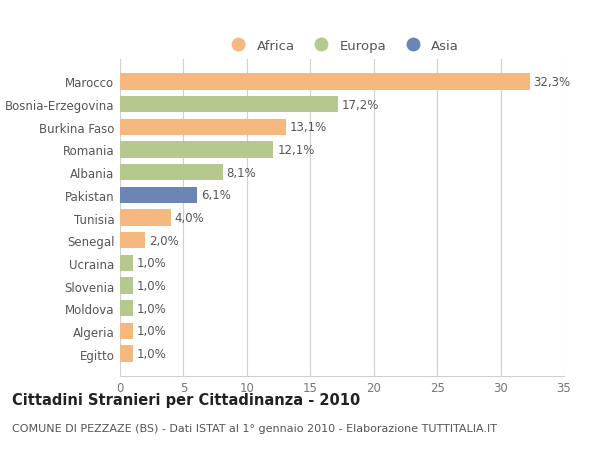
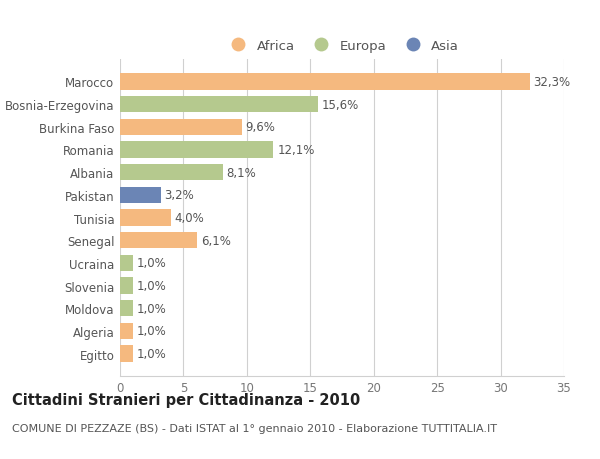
Bosnia-Erzegovina: 17,2% -> 15,6%
Burkina Faso: 13,1% -> 9,6%
Pakistan: 6,1% -> 3,2%
Senegal: 2,0% -> 6,1%
